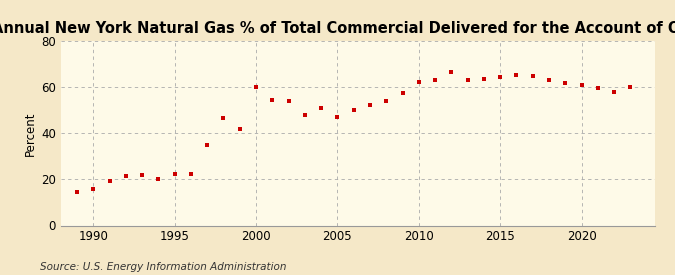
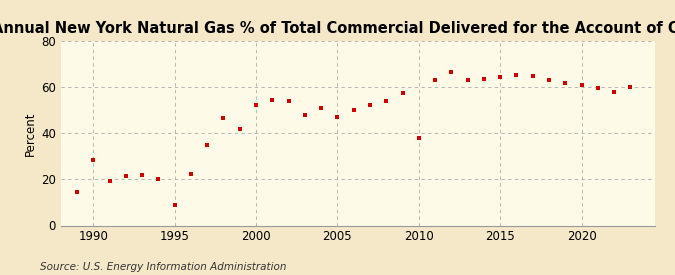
1990: 16.0 -> 28.5
1995: 22.5 -> 9.0
2000: 60.0 -> 52.5
2010: 62.5 -> 38.0
